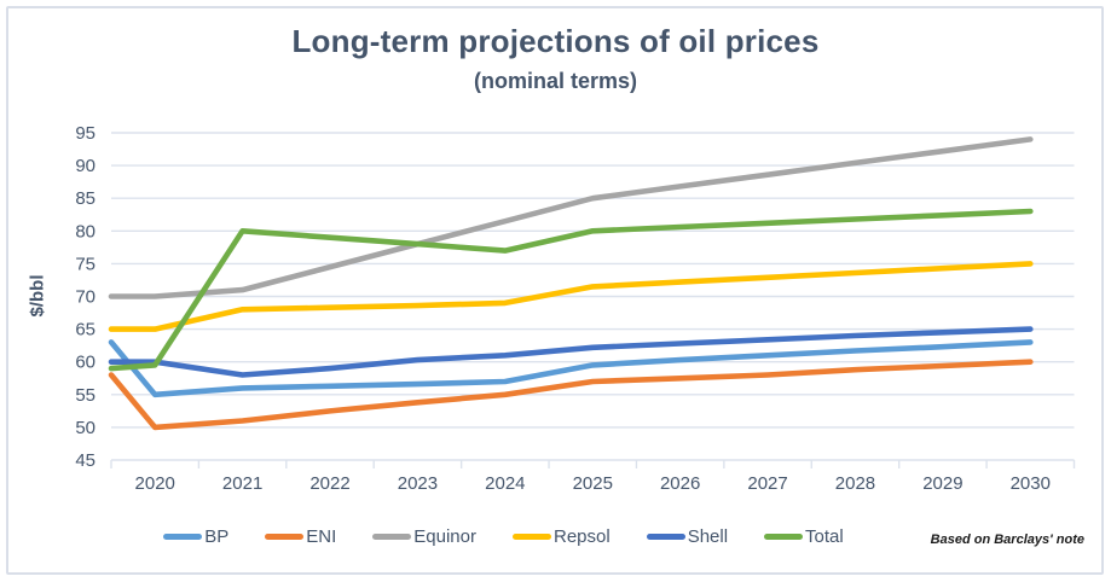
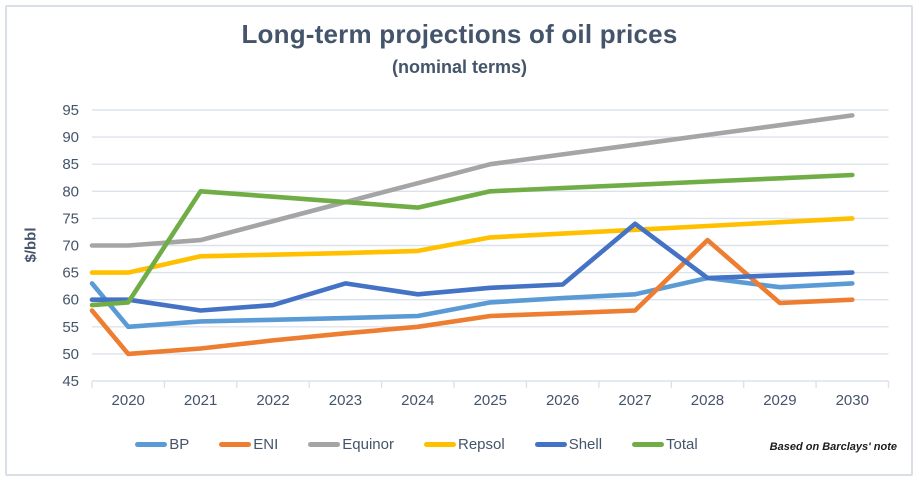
Shell/2023: 60 -> 63
Shell/2027: 63 -> 74
BP/2028: 62 -> 64
ENI/2028: 59 -> 71
